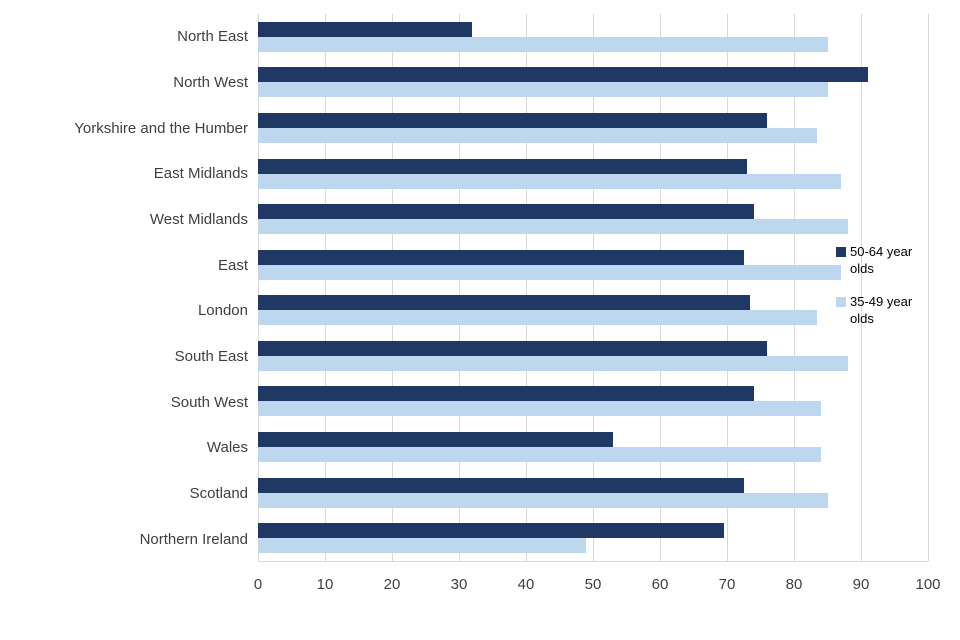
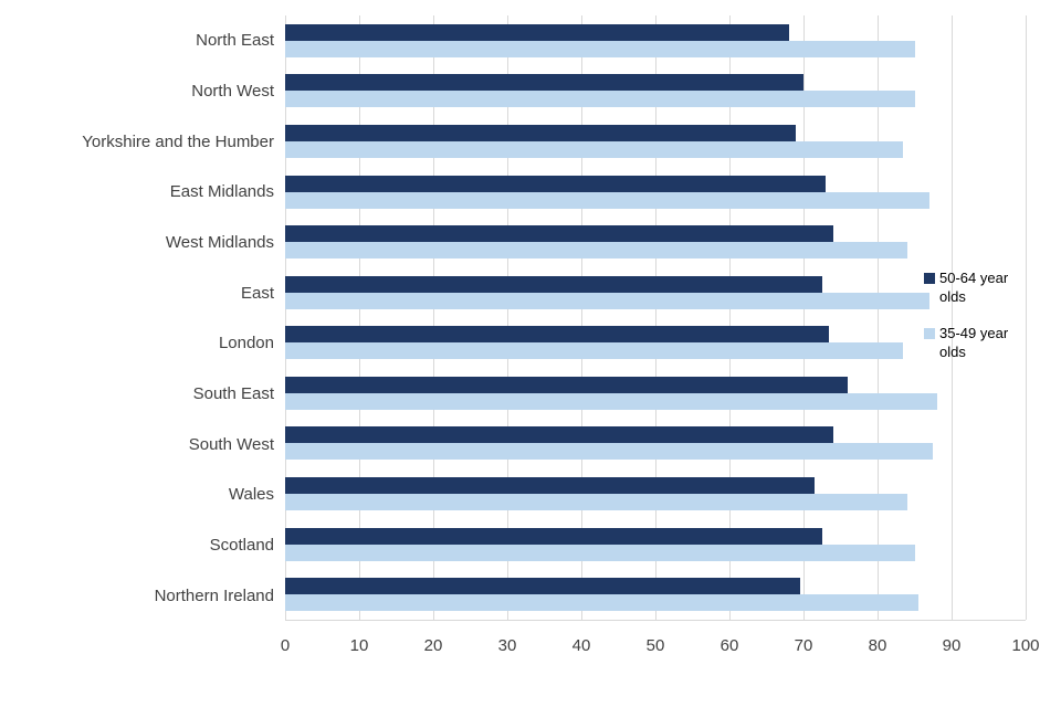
50-64 year olds/North East: 32 -> 68
50-64 year olds/North West: 91 -> 70
50-64 year olds/Yorkshire and the Humber: 76 -> 69
35-49 year olds/West Midlands: 88 -> 84
35-49 year olds/South West: 84 -> 88
50-64 year olds/Wales: 53 -> 72
35-49 year olds/Northern Ireland: 49 -> 86
